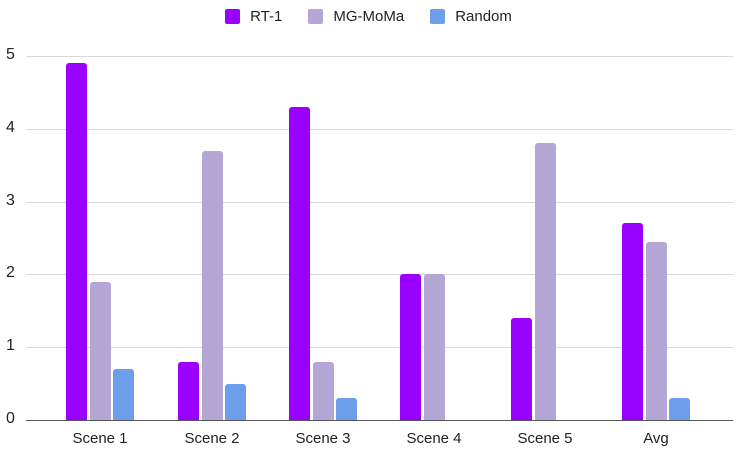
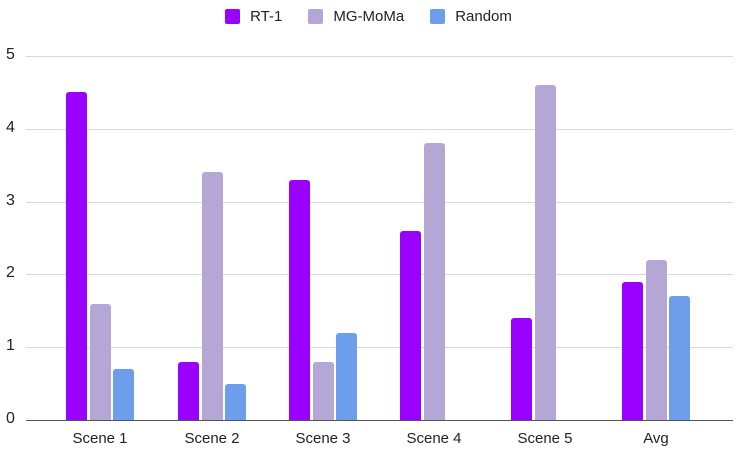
RT-1/Scene 1: 4.9 -> 4.5
MG-MoMa/Scene 1: 1.9 -> 1.6
MG-MoMa/Scene 2: 3.7 -> 3.4
RT-1/Scene 3: 4.3 -> 3.3
Random/Scene 3: 0.3 -> 1.2
RT-1/Scene 4: 2.0 -> 2.6
MG-MoMa/Scene 4: 2.0 -> 3.8
MG-MoMa/Scene 5: 3.8 -> 4.6
RT-1/Avg: 2.7 -> 1.9
MG-MoMa/Avg: 2.4 -> 2.2
Random/Avg: 0.3 -> 1.7
